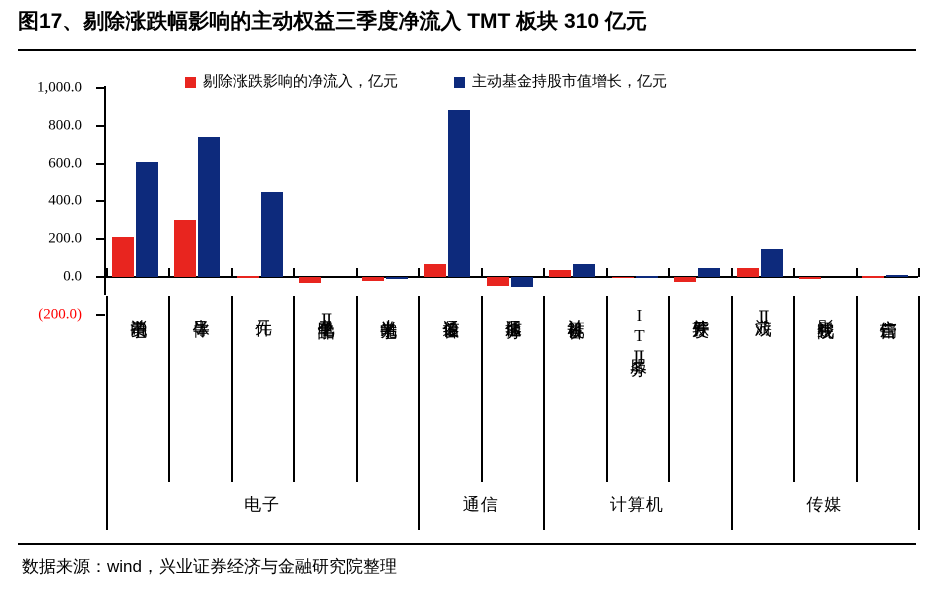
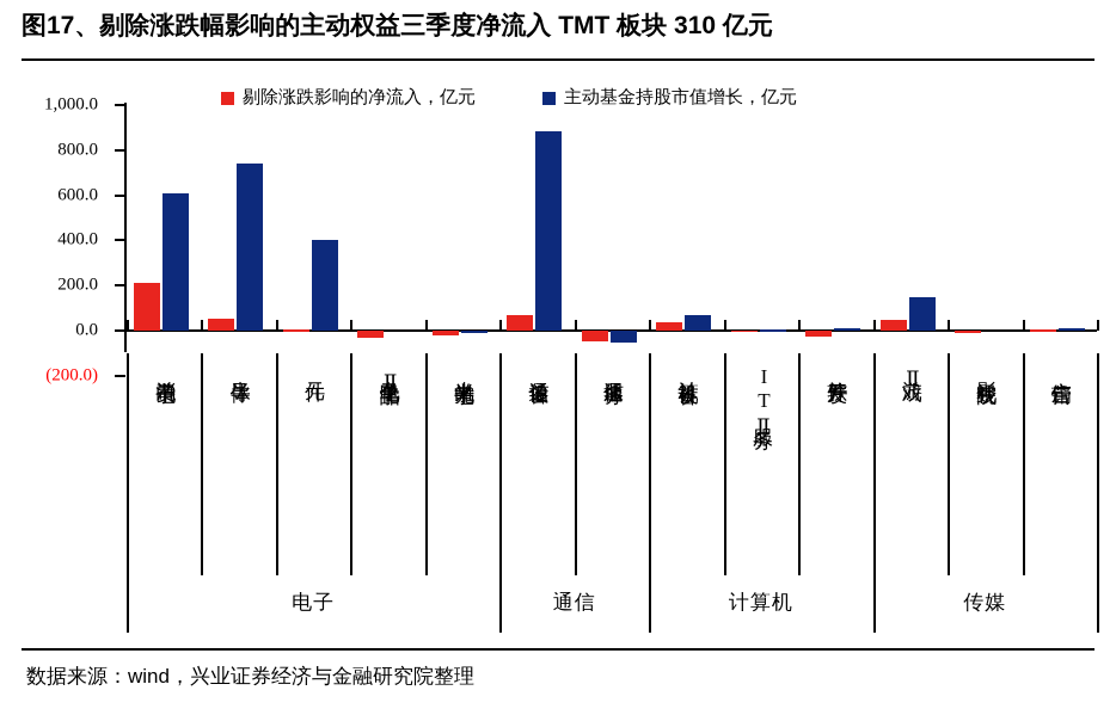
剔除涨跌影响的净流入，亿元/半导体: 300 -> 60
主动基金持股市值增长，亿元/元件: 450 -> 400
主动基金持股市值增长，亿元/软件开发: 50 -> 10
